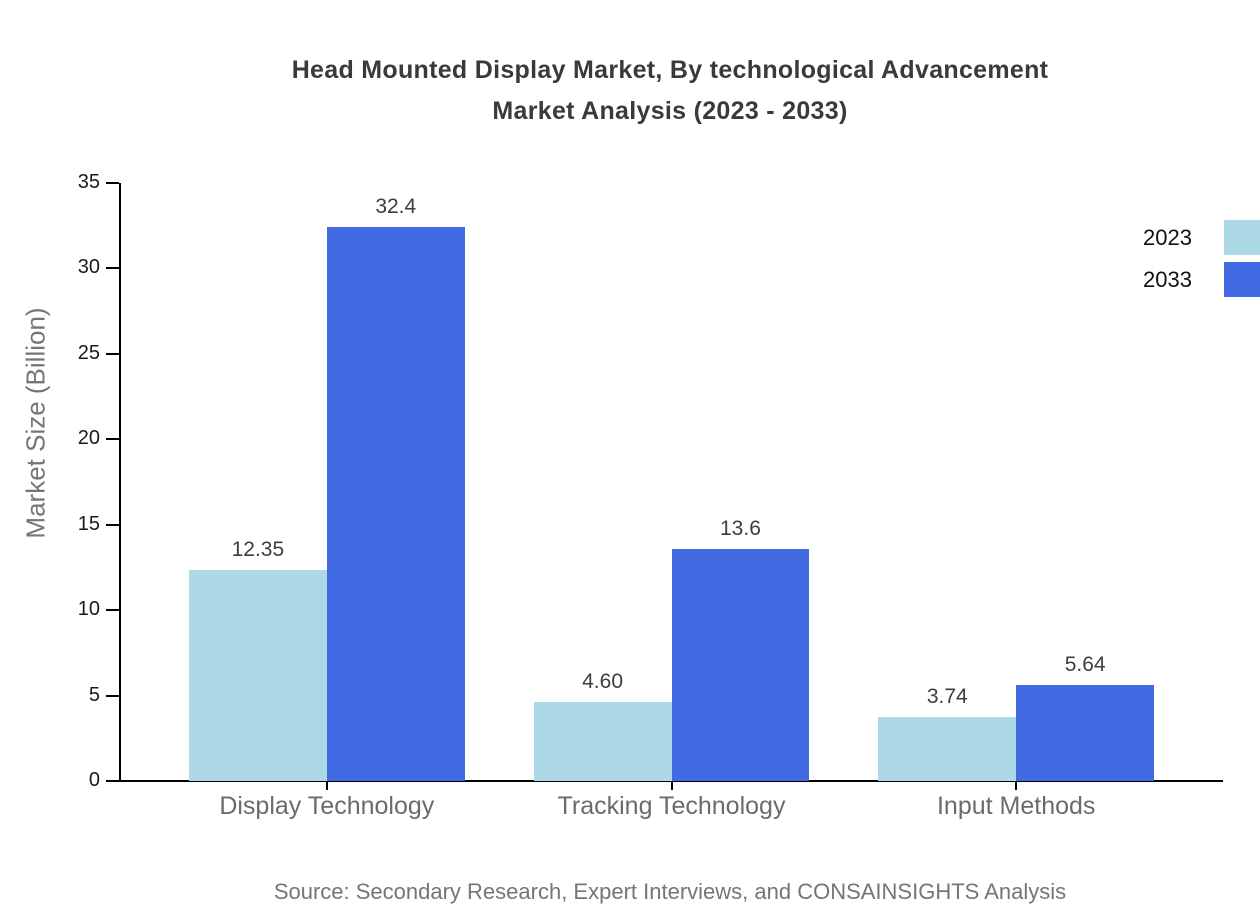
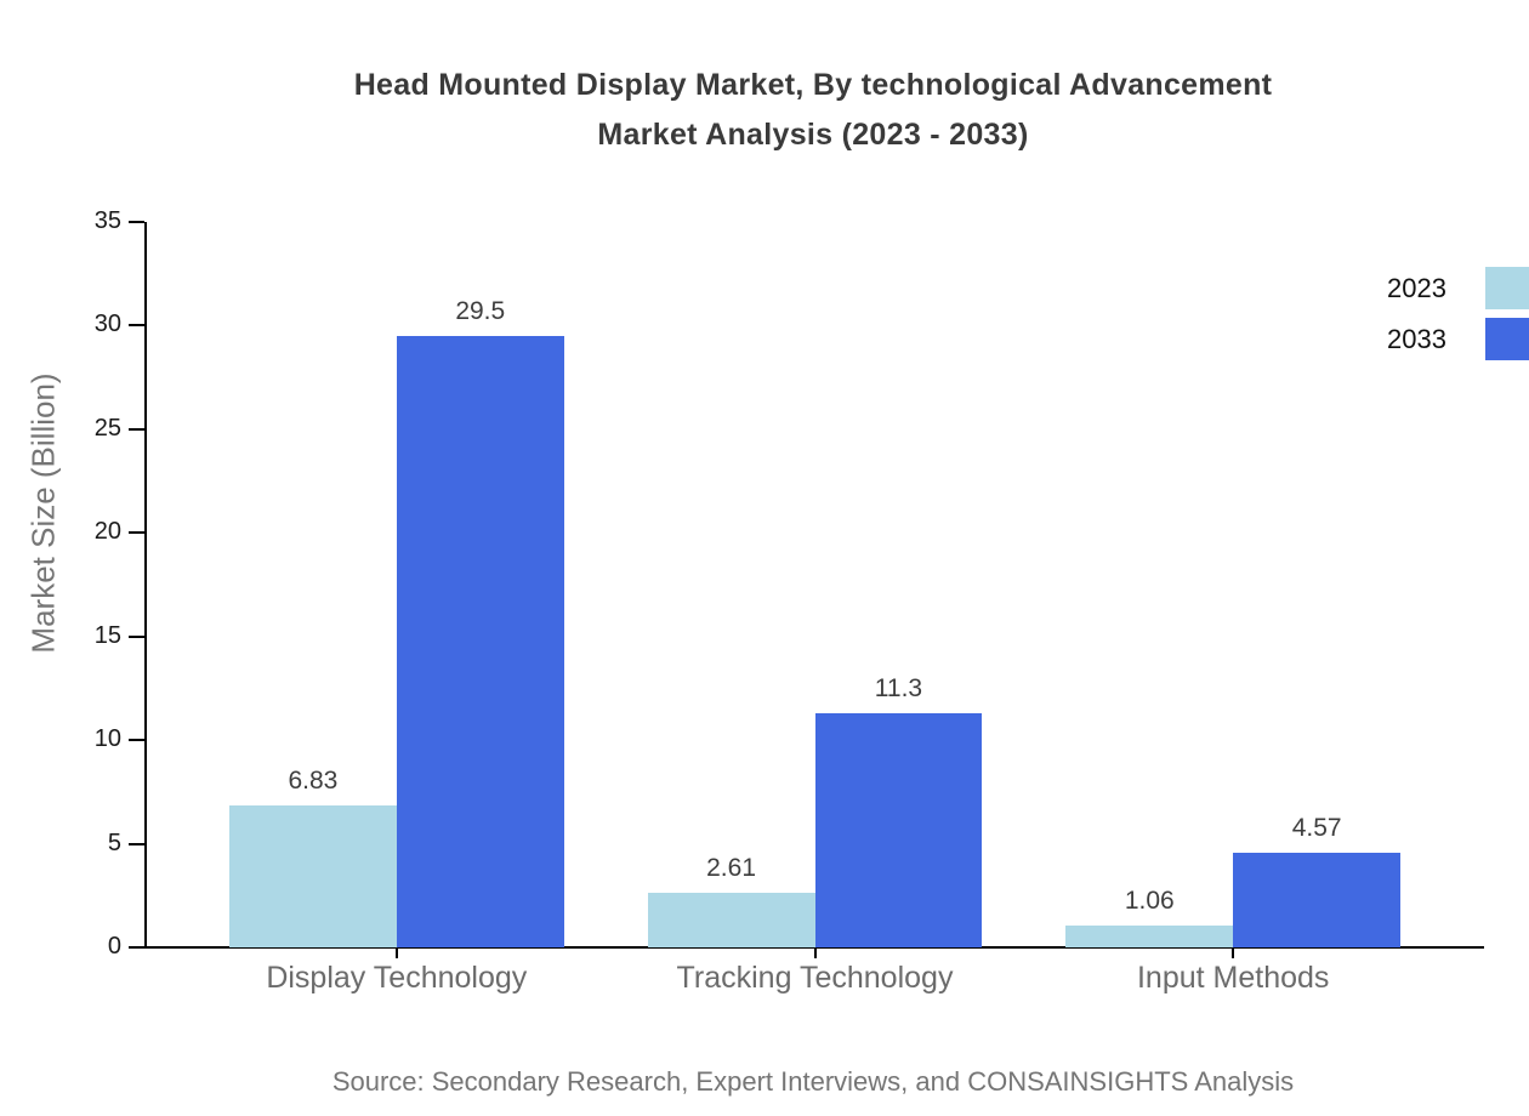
2023/Display Technology: 12.35 -> 6.83
2033/Display Technology: 32.4 -> 29.5
2023/Tracking Technology: 4.60 -> 2.61
2033/Tracking Technology: 13.6 -> 11.3
2023/Input Methods: 3.74 -> 1.06
2033/Input Methods: 5.64 -> 4.57
